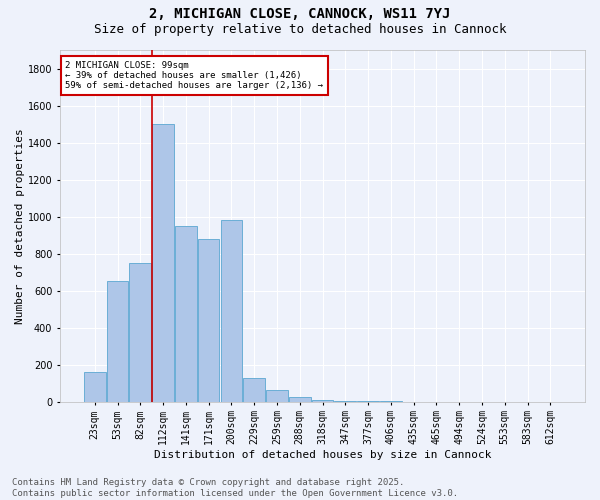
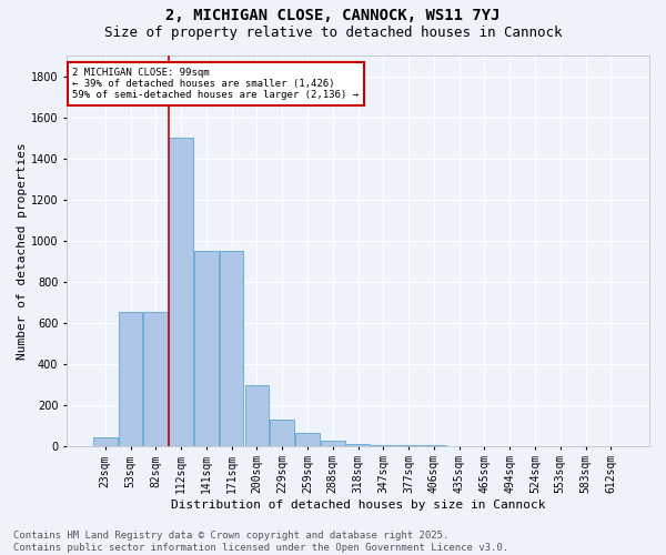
23sqm: 160 -> 40
82sqm: 750 -> 650
171sqm: 880 -> 950
200sqm: 980 -> 300
